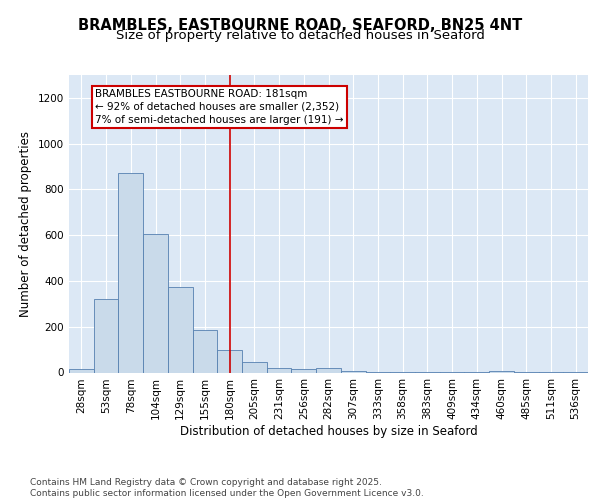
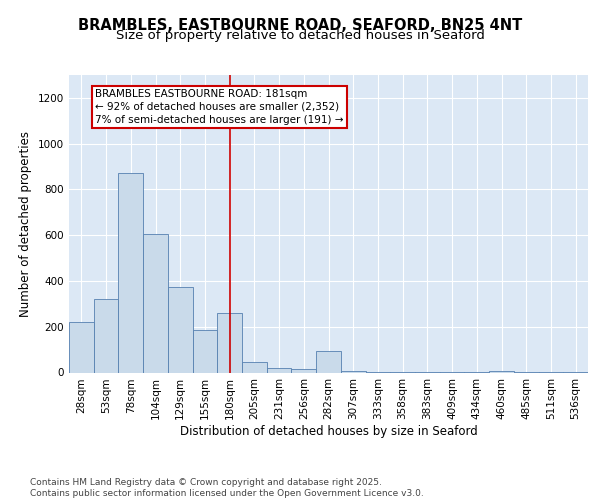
28sqm: 15 -> 220
180sqm: 100 -> 260
282sqm: 20 -> 95
